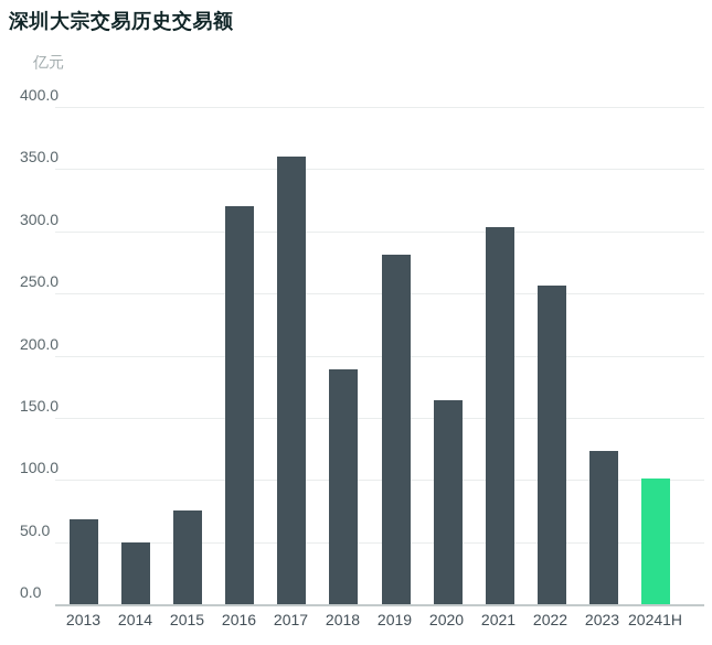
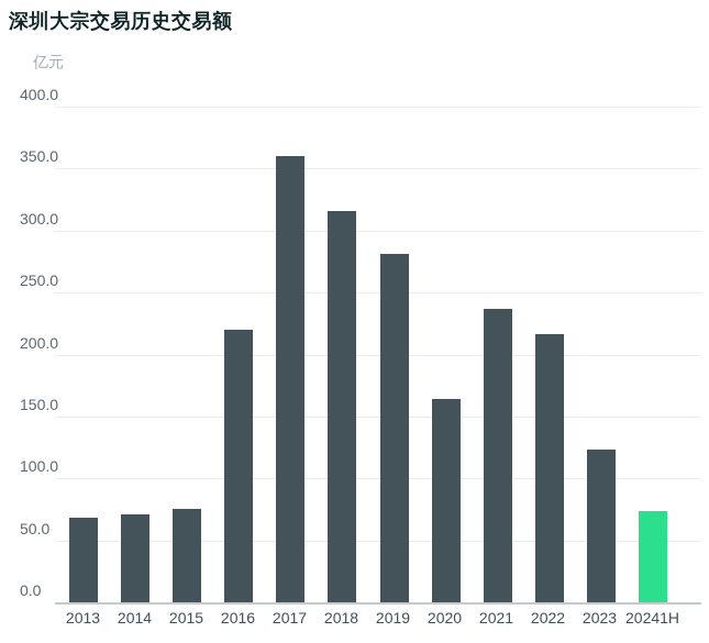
2014: 50 -> 71
2016: 320 -> 220
2018: 189 -> 316
2021: 303 -> 237
2022: 256 -> 216
20241H: 101 -> 74
